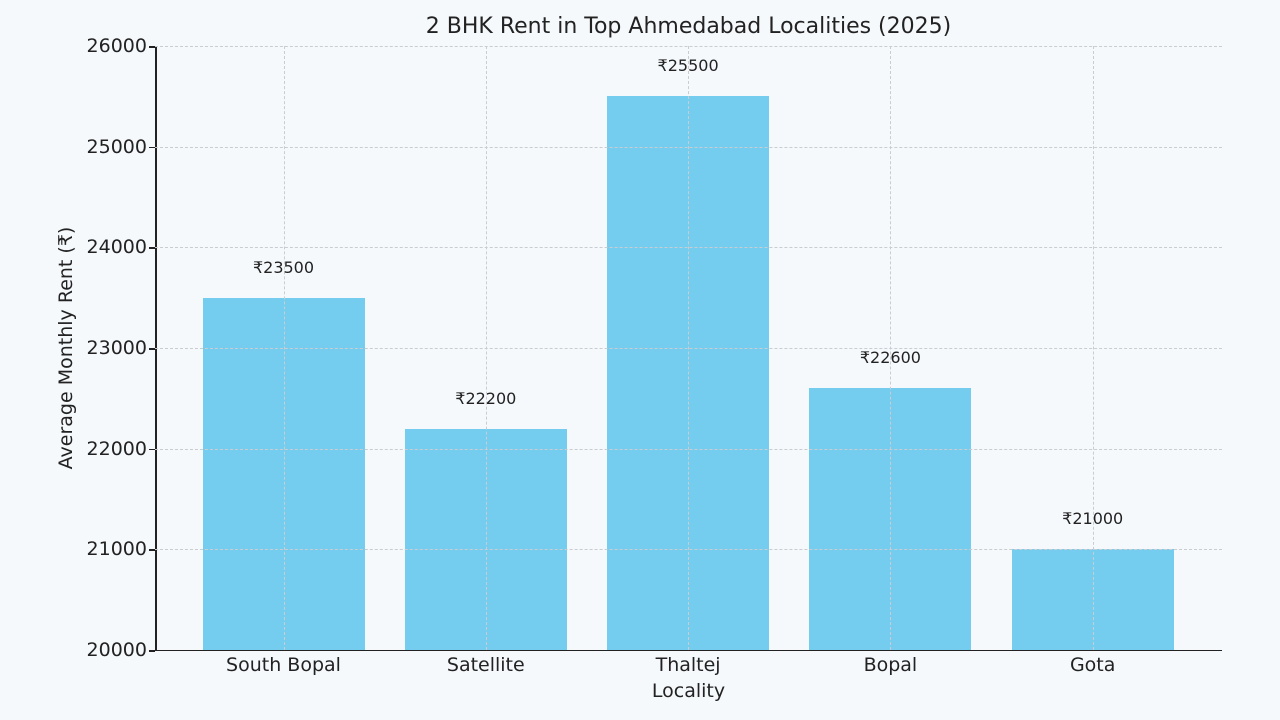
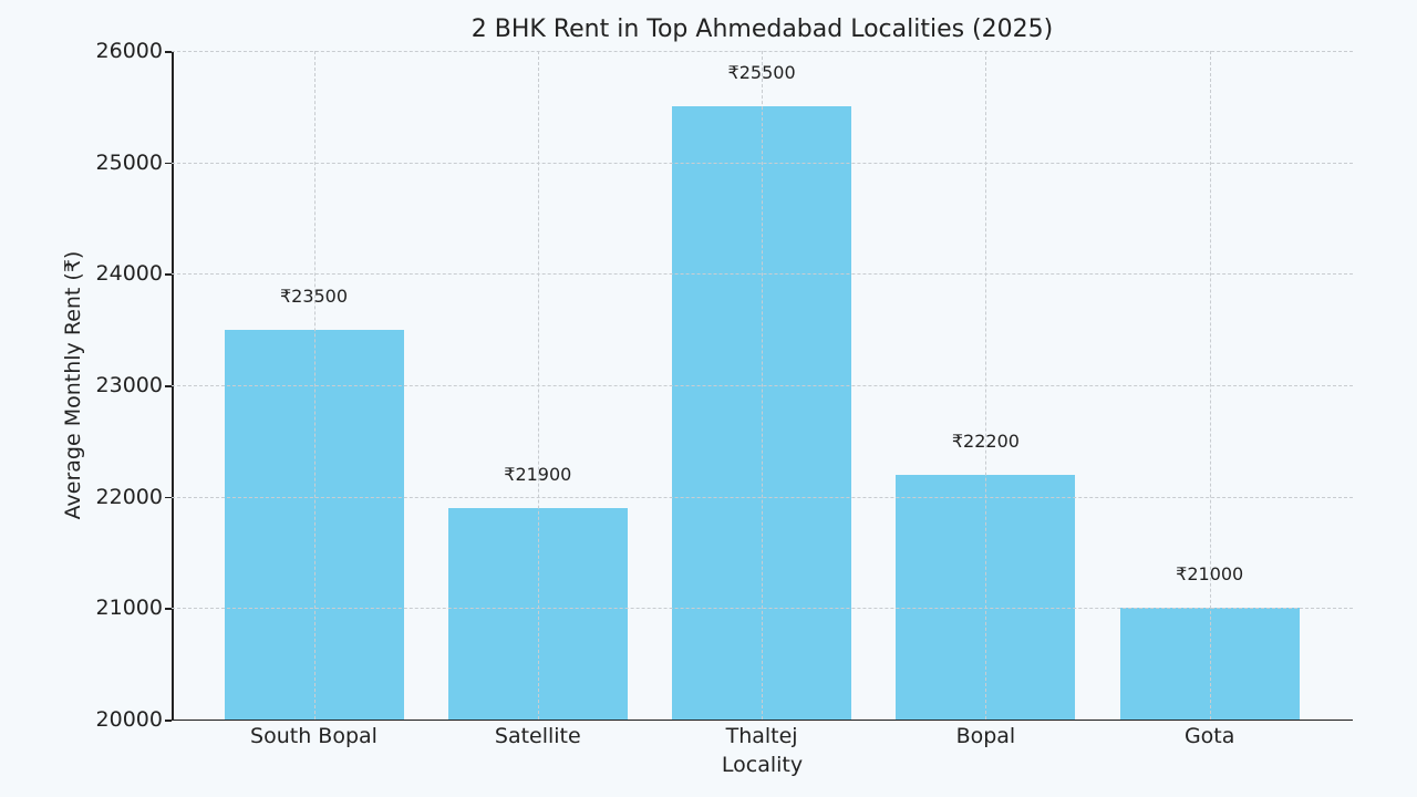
Satellite: 22200 -> 21900
Bopal: 22600 -> 22200
